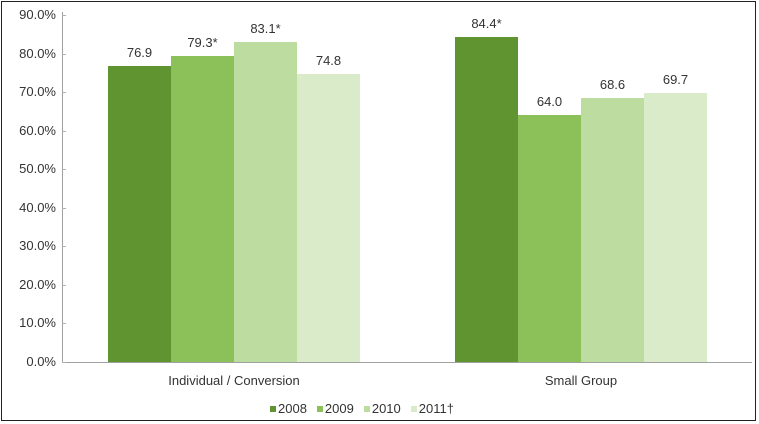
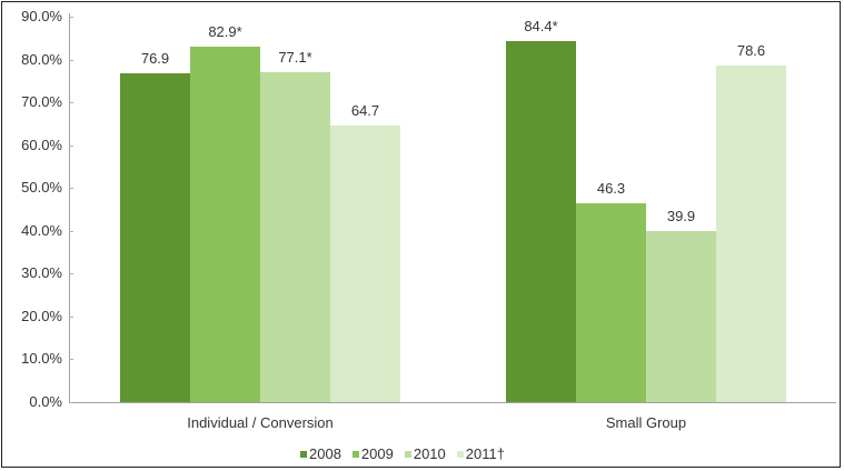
2009/Individual / Conversion: 79.3 -> 82.9
2010/Individual / Conversion: 83.1 -> 77.1
2011†/Individual / Conversion: 74.8 -> 64.7
2009/Small Group: 64.0 -> 46.3
2010/Small Group: 68.6 -> 39.9
2011†/Small Group: 69.7 -> 78.6
